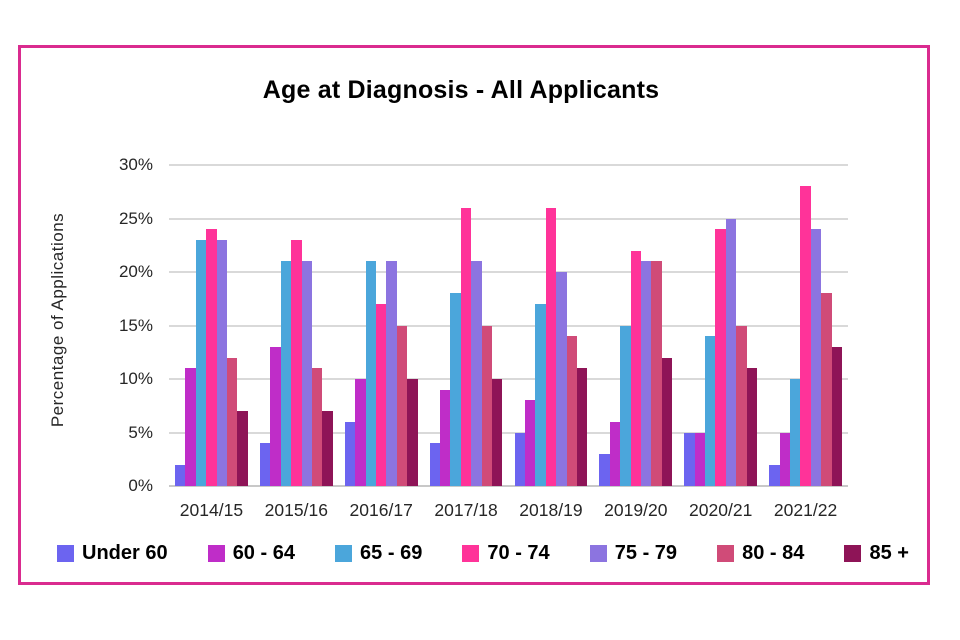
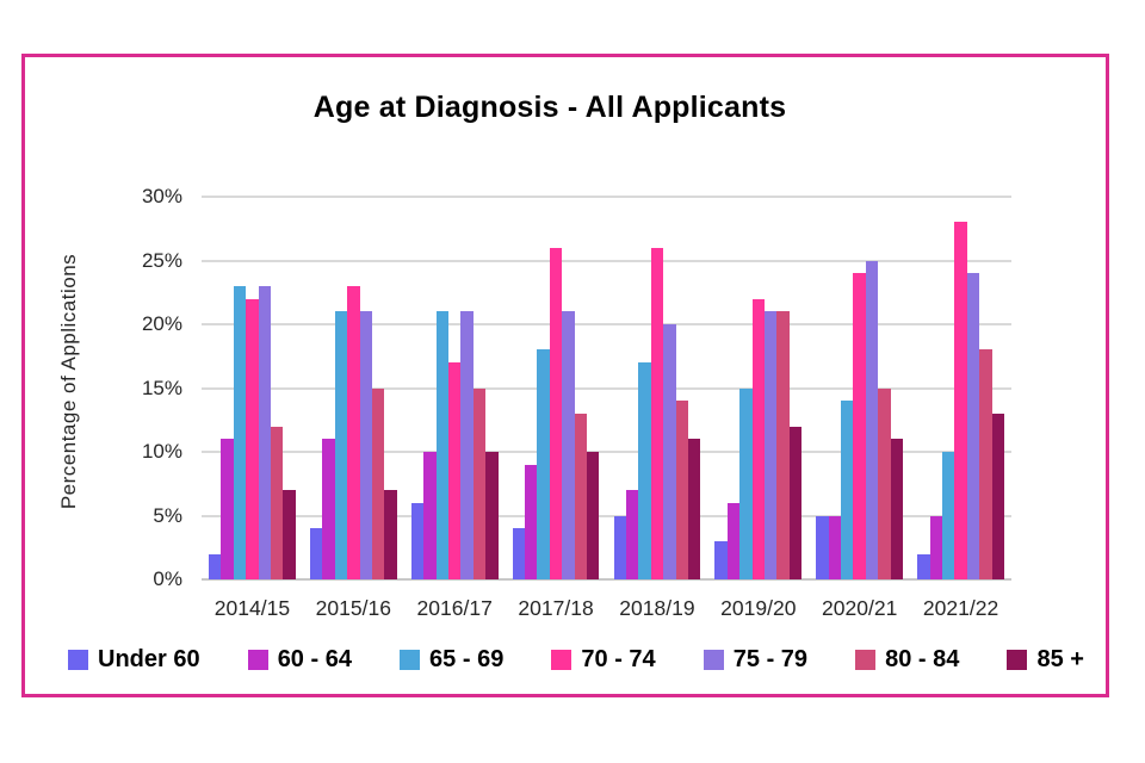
70 - 74/2014/15: 24% -> 22%
60 - 64/2015/16: 13% -> 11%
80 - 84/2015/16: 11% -> 15%
80 - 84/2017/18: 15% -> 13%
60 - 64/2018/19: 8% -> 7%
